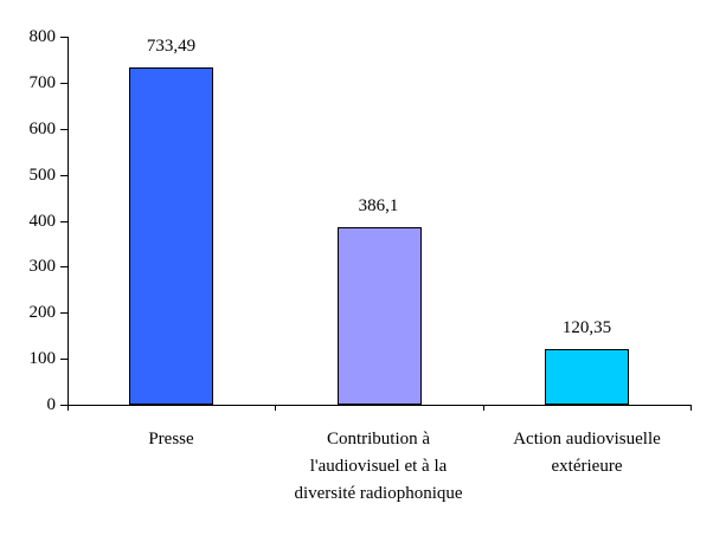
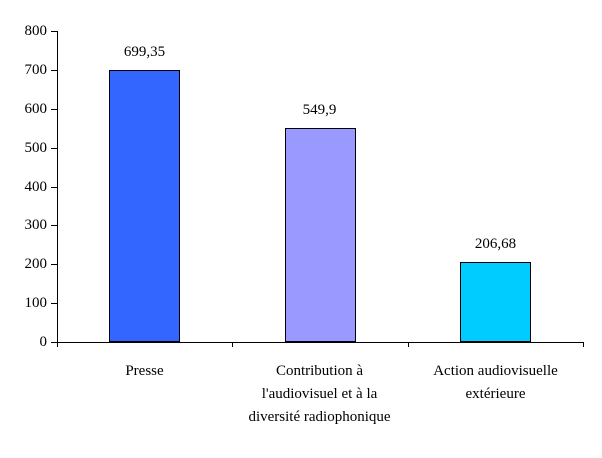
Presse: 733,49 -> 699,35
Contribution à l'audiovisuel et à la diversité radiophonique: 386,1 -> 549,9
Action audiovisuelle extérieure: 120,35 -> 206,68
